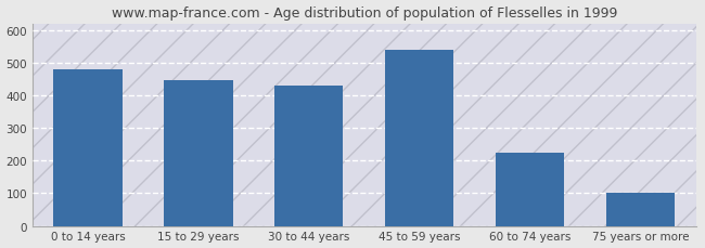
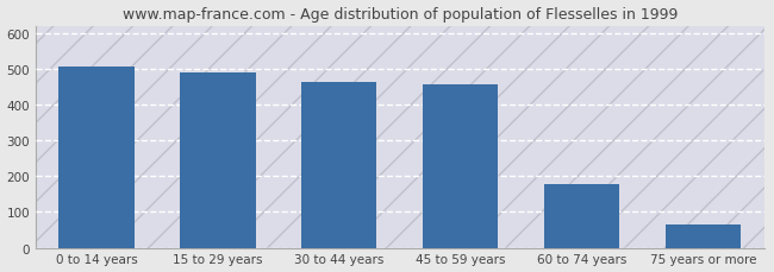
0 to 14 years: 480 -> 505
15 to 29 years: 445 -> 488
30 to 44 years: 430 -> 462
45 to 59 years: 540 -> 455
60 to 74 years: 225 -> 178
75 years or more: 100 -> 65
